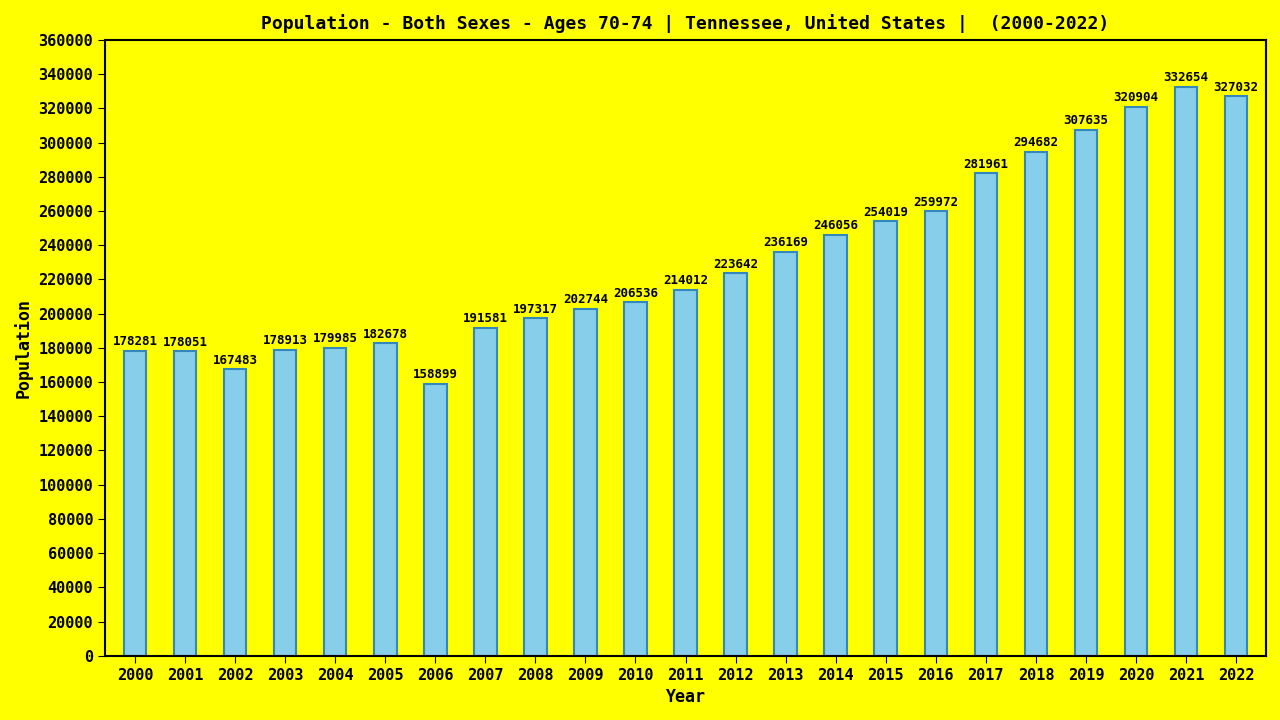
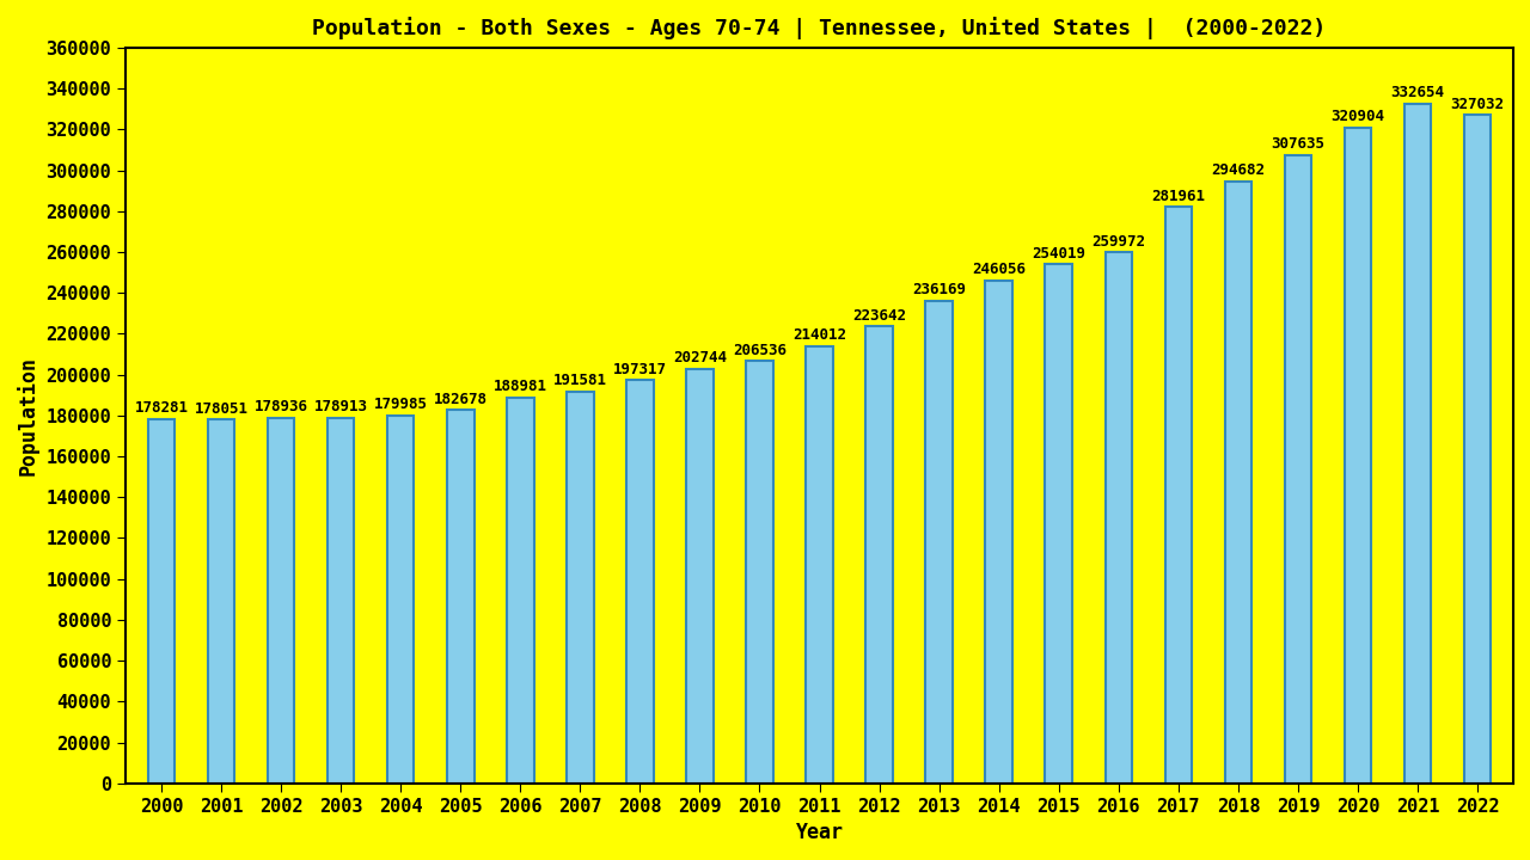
2002: 167483 -> 178936
2006: 158899 -> 188981
